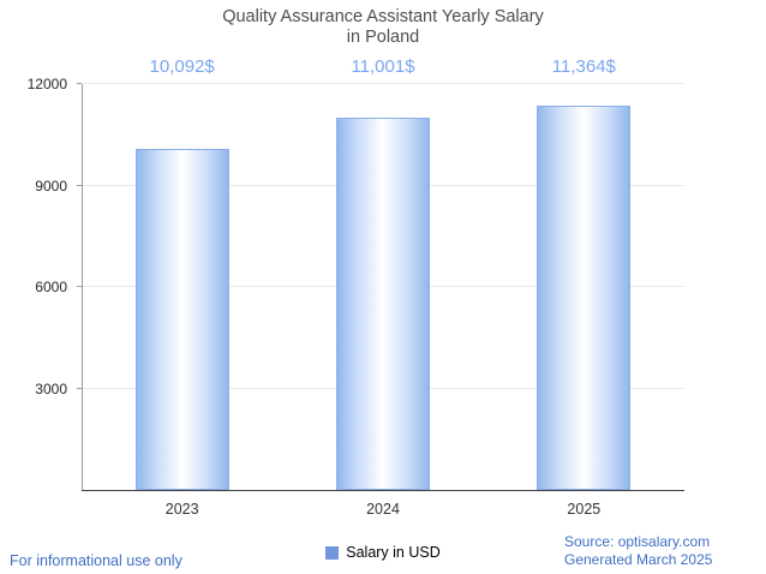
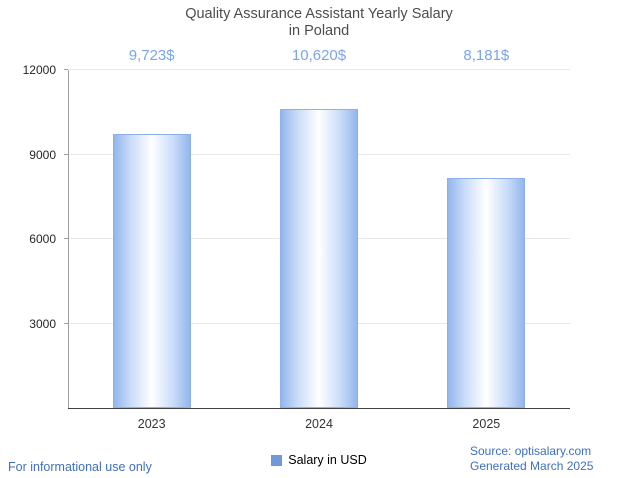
2023: 10,092 -> 9,723
2024: 11,001 -> 10,620
2025: 11,364 -> 8,181
